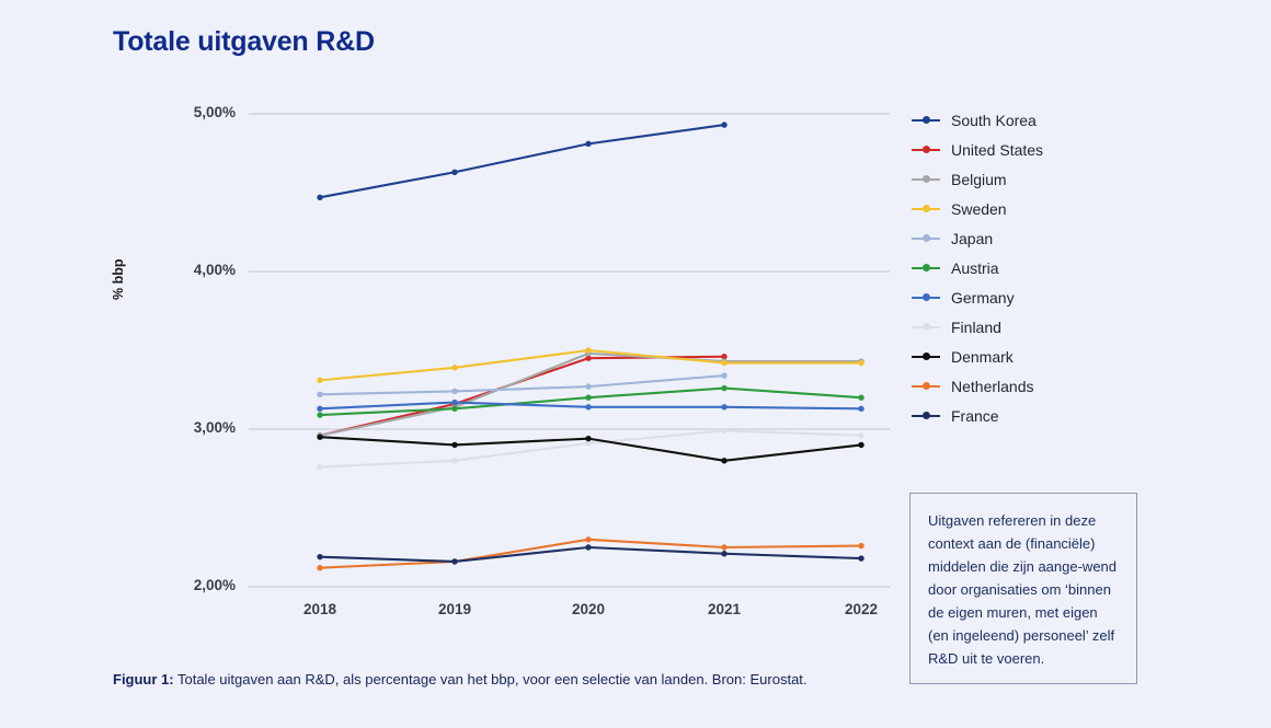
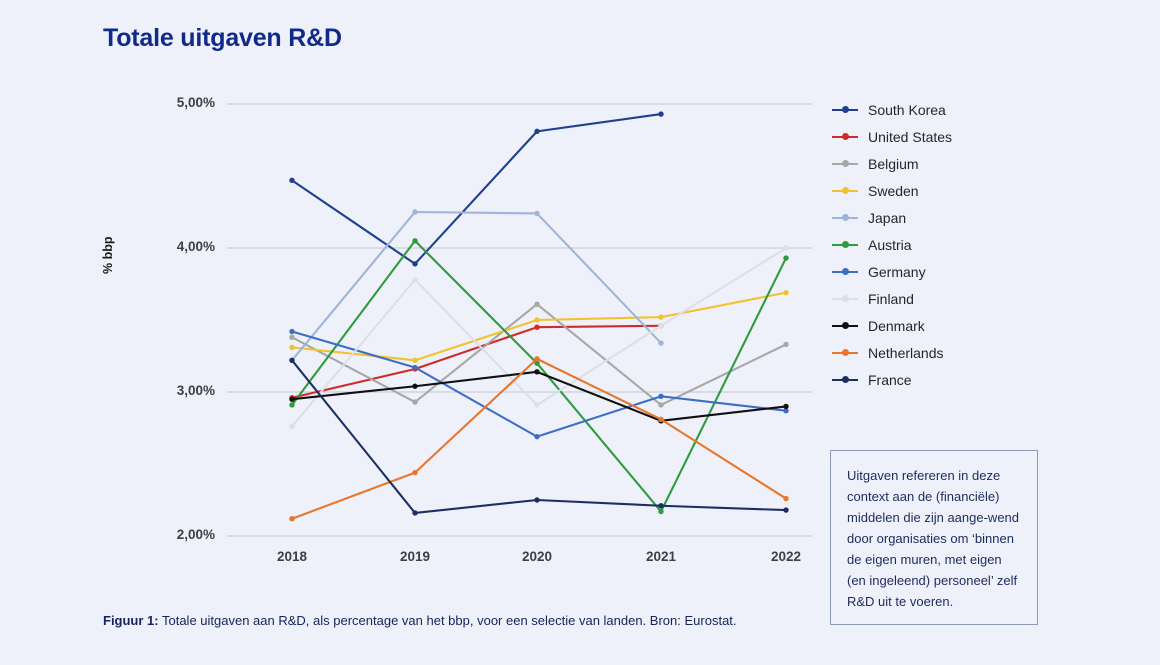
Belgium/2018: 2,96% -> 3,38%
Austria/2018: 3,09% -> 2,91%
Germany/2018: 3,13% -> 3,42%
France/2018: 2,19% -> 3,22%
South Korea/2019: 4,63% -> 3,89%
Belgium/2019: 3,14% -> 2,93%
Sweden/2019: 3,39% -> 3,22%
Japan/2019: 3,24% -> 4,25%
Austria/2019: 3,13% -> 4,05%
Finland/2019: 2,80% -> 3,78%
Denmark/2019: 2,90% -> 3,04%
Netherlands/2019: 2,16% -> 2,44%
Belgium/2020: 3,48% -> 3,61%
Japan/2020: 3,27% -> 4,24%
Germany/2020: 3,14% -> 2,69%
Denmark/2020: 2,94% -> 3,14%
Netherlands/2020: 2,30% -> 3,23%
Belgium/2021: 3,43% -> 2,91%
Sweden/2021: 3,42% -> 3,52%
Austria/2021: 3,26% -> 2,17%
Germany/2021: 3,14% -> 2,97%
Finland/2021: 2,99% -> 3,46%
Netherlands/2021: 2,25% -> 2,81%
Belgium/2022: 3,43% -> 3,33%
Sweden/2022: 3,42% -> 3,69%
Austria/2022: 3,20% -> 3,93%
Germany/2022: 3,13% -> 2,87%
Finland/2022: 2,96% -> 4,00%
